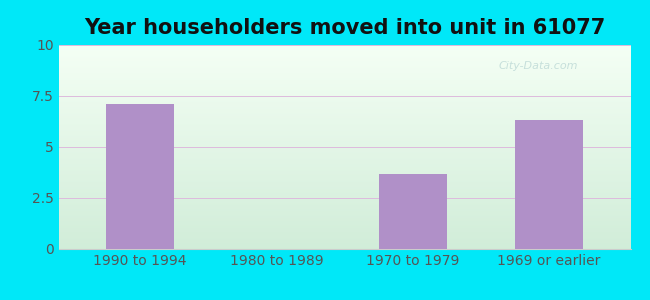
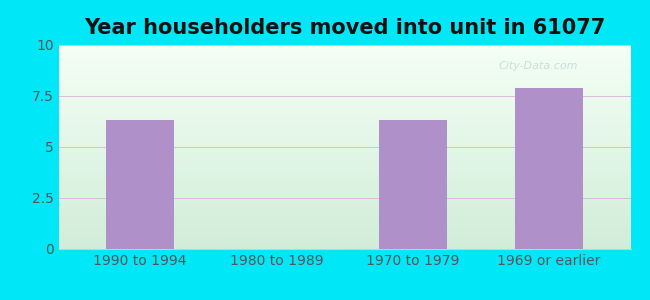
1990 to 1994: 7.1 -> 6.3
1970 to 1979: 3.7 -> 6.3
1969 or earlier: 6.3 -> 7.9
